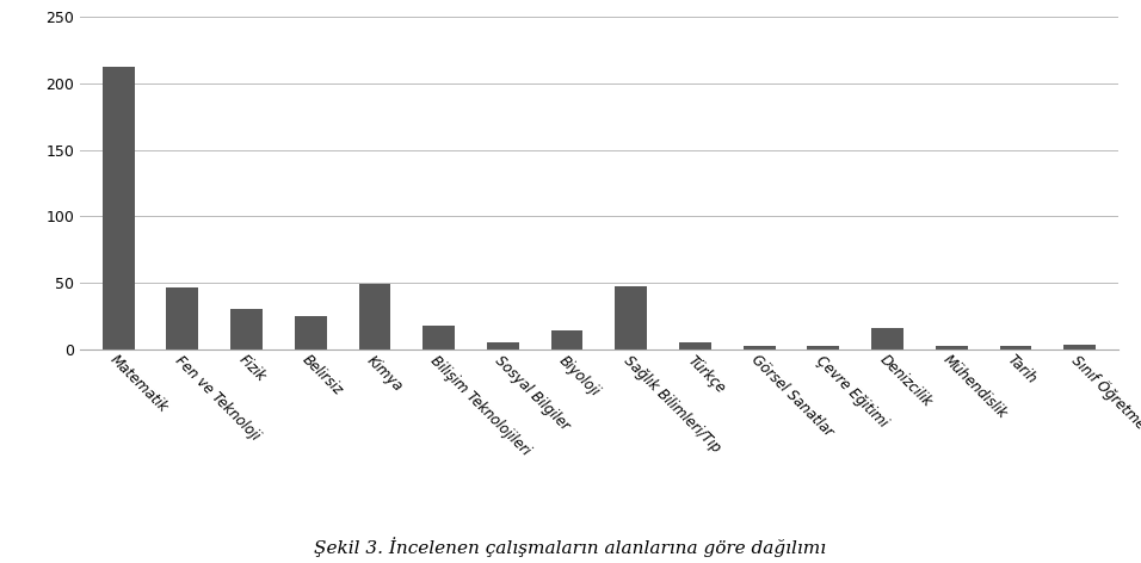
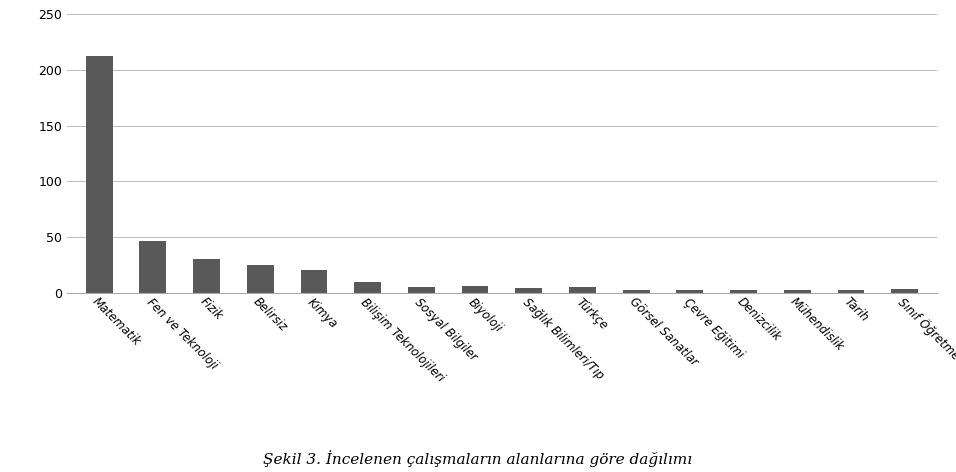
Kimya: 49 -> 20
Bilişim Teknolojileri: 18 -> 10
Biyoloji: 14 -> 6
Sağlık Bilimleri/Tıp: 47 -> 4
Denizcilik: 16 -> 2
